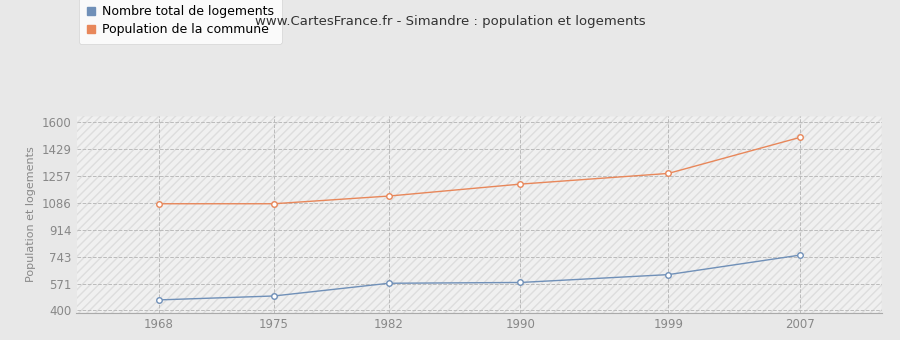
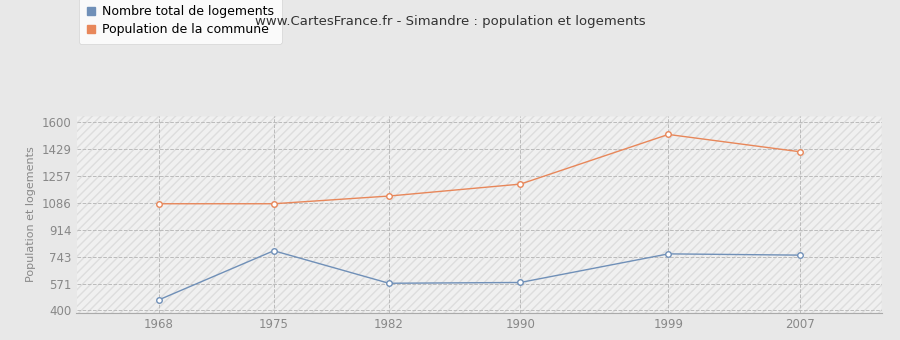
Nombre total de logements/1975: 490 -> 780
Nombre total de logements/1999: 630 -> 760
Population de la commune/1999: 1270 -> 1520
Population de la commune/2007: 1500 -> 1410
